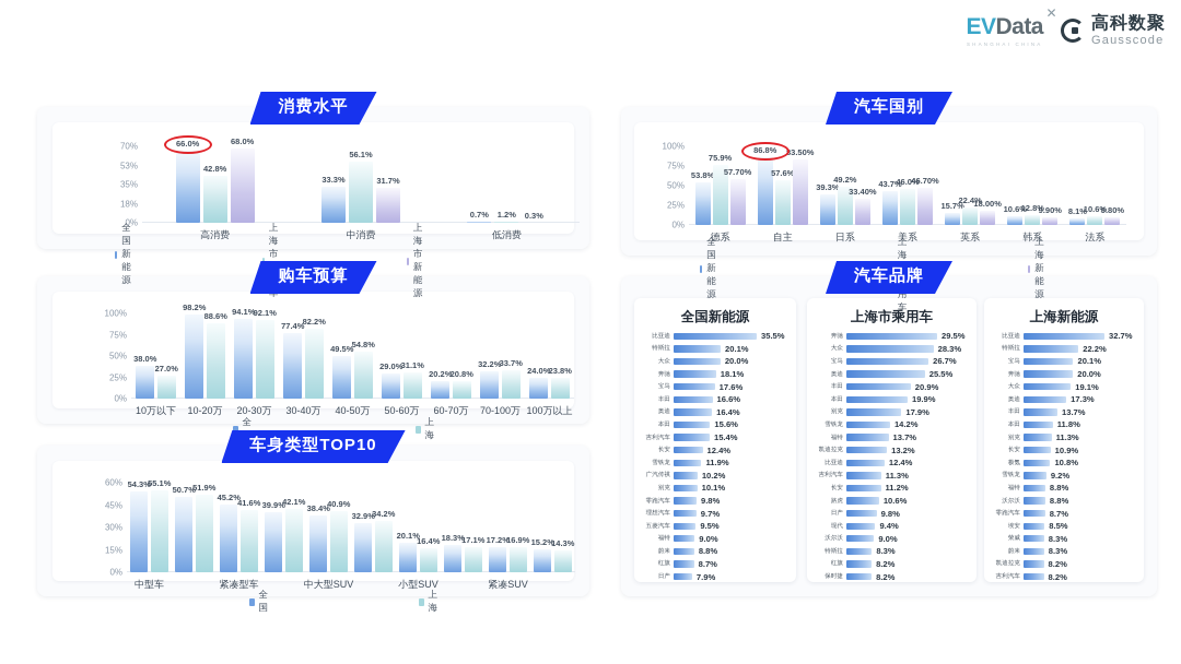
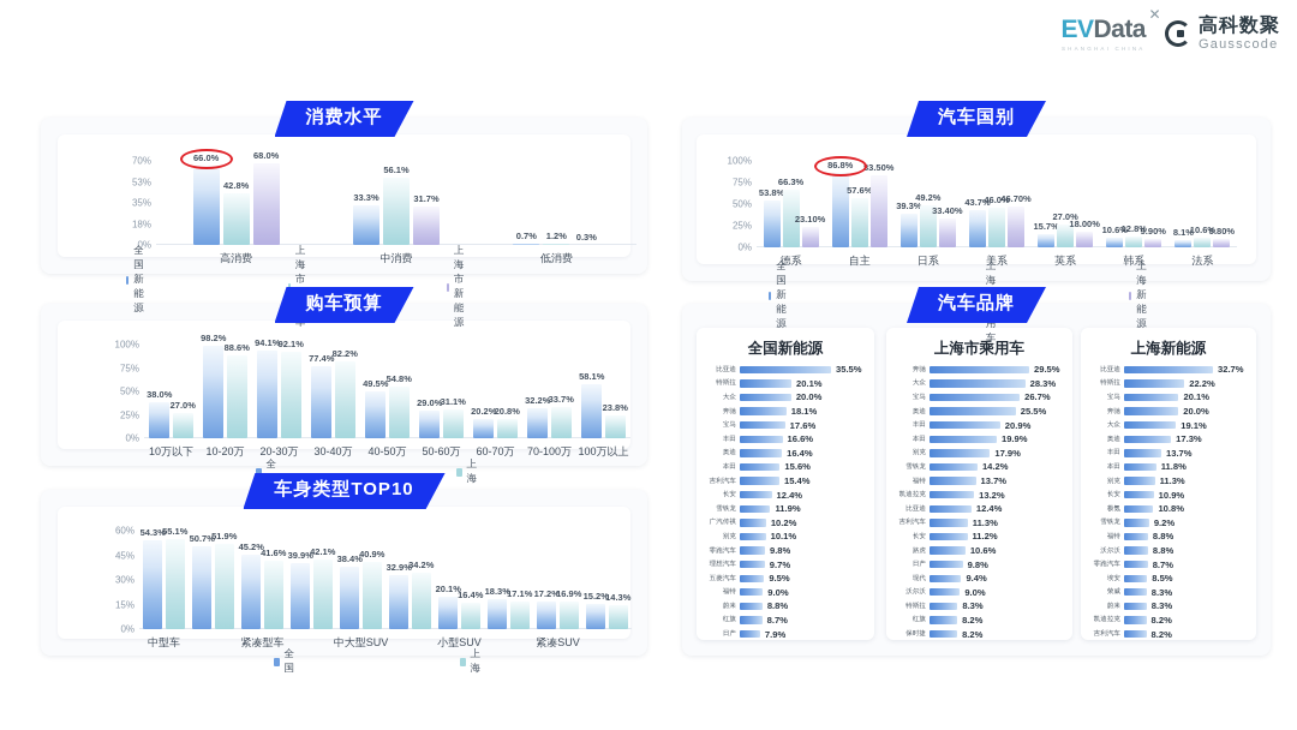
汽车国别/上海市乘用车/德系: 75.9% -> 66.3%
汽车国别/上海新能源/德系: 57.70% -> 23.10%
汽车国别/上海市乘用车/英系: 22.4% -> 27.0%
购车预算/全国/100万以上: 24.0% -> 58.1%
